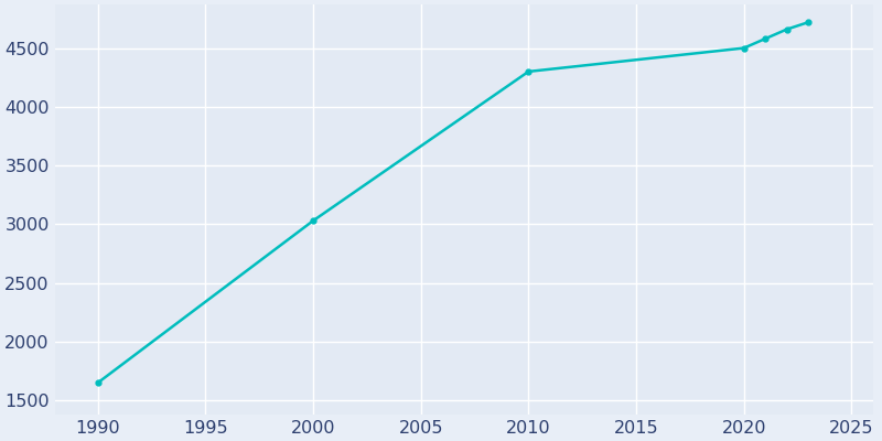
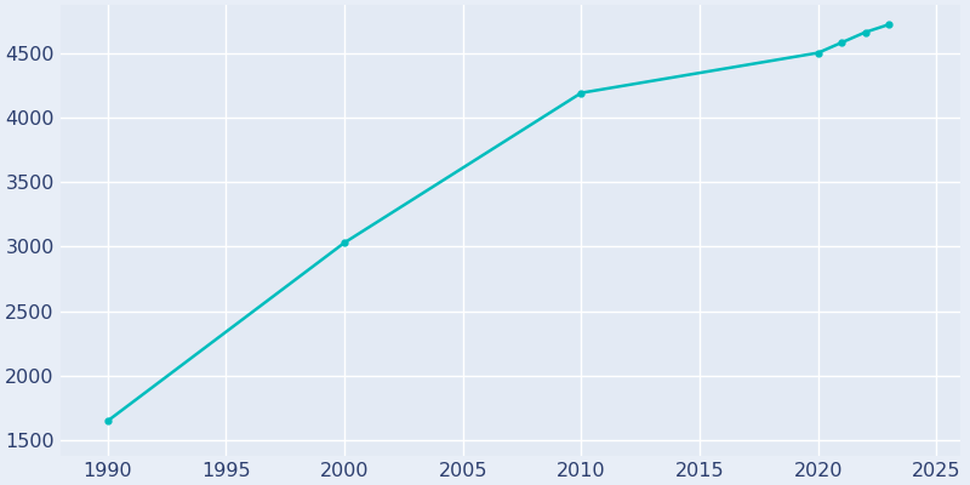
2010: 4300 -> 4190
